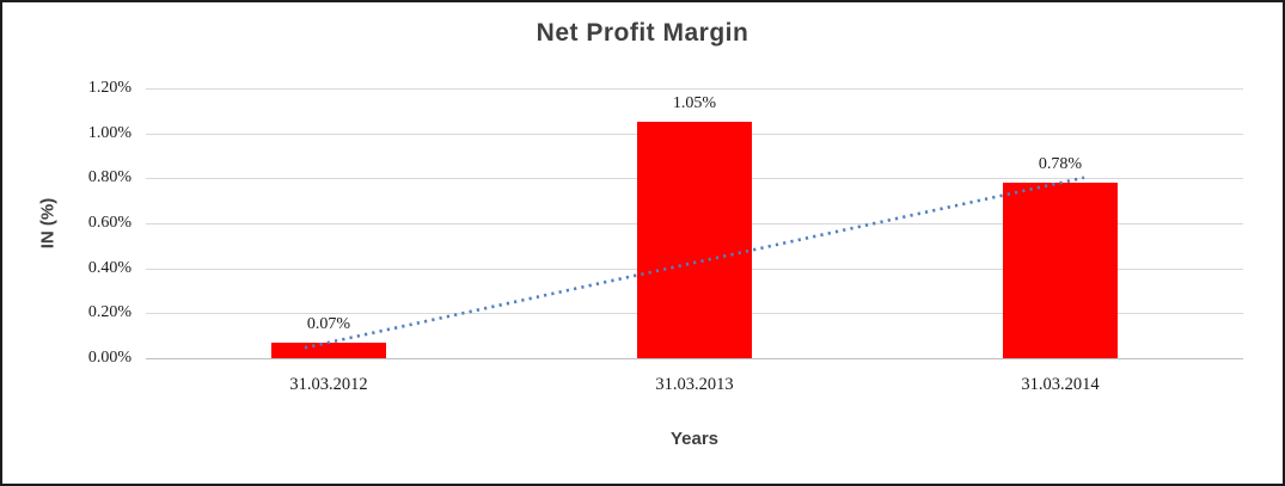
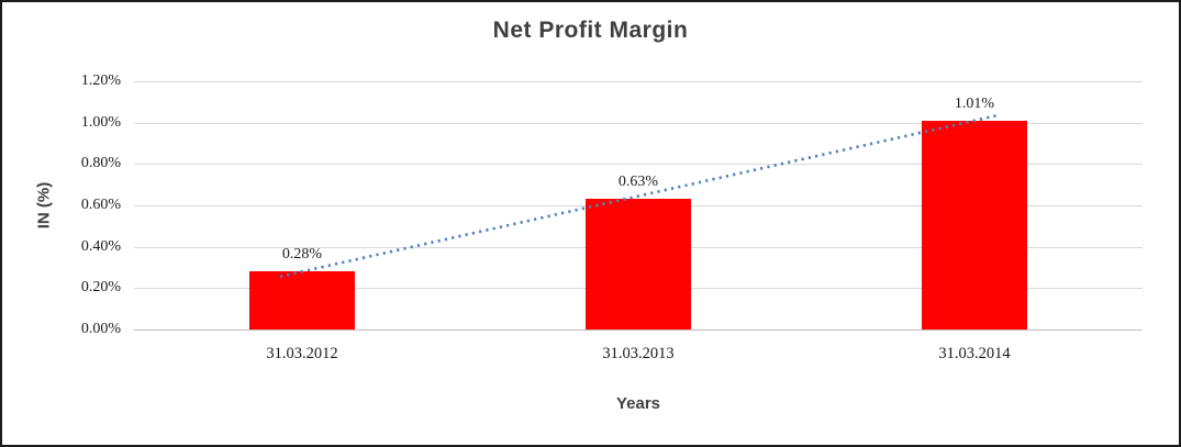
31.03.2012: 0.07% -> 0.28%
31.03.2013: 1.05% -> 0.63%
31.03.2014: 0.78% -> 1.01%
